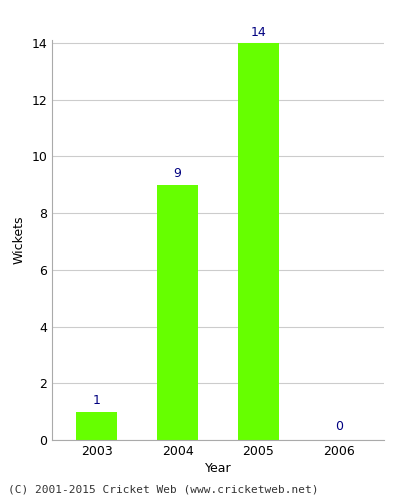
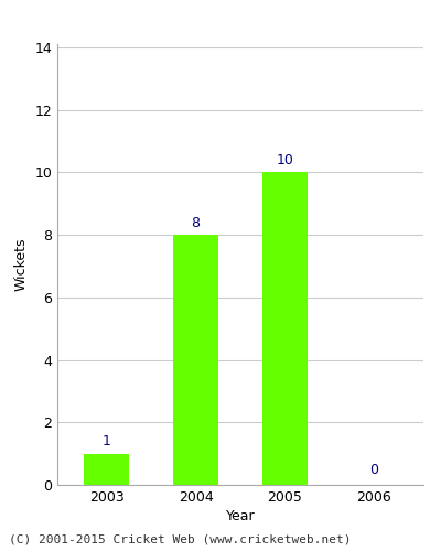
2004: 9 -> 8
2005: 14 -> 10
